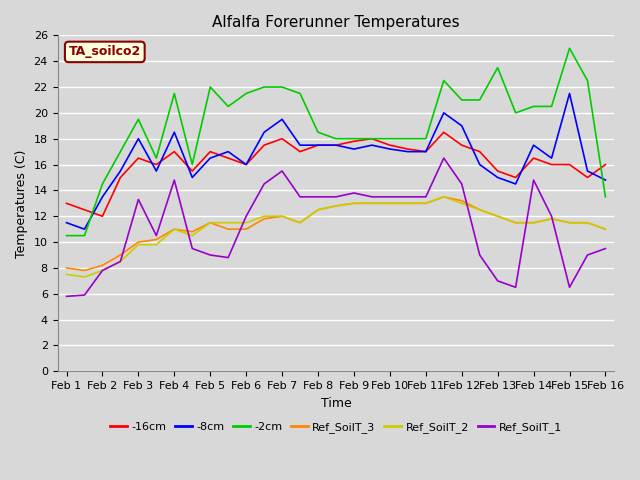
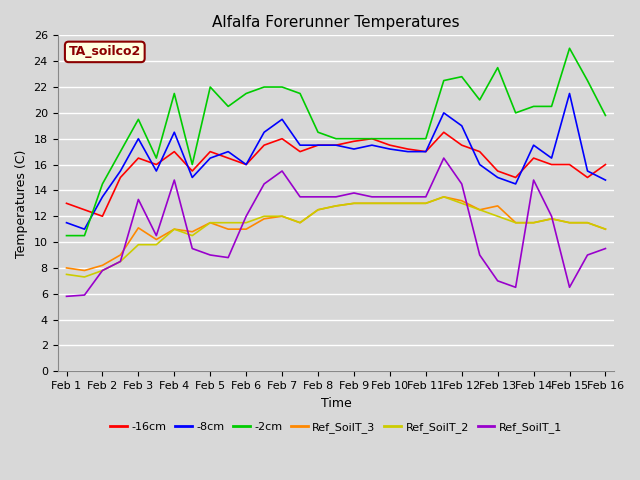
Ref_SoilT_3/Feb 3: 10.0 -> 11.1
-2cm/Feb 12: 21.0 -> 22.8
Ref_SoilT_3/Feb 13: 12.0 -> 12.8
-2cm/Feb 16: 13.5 -> 19.8
